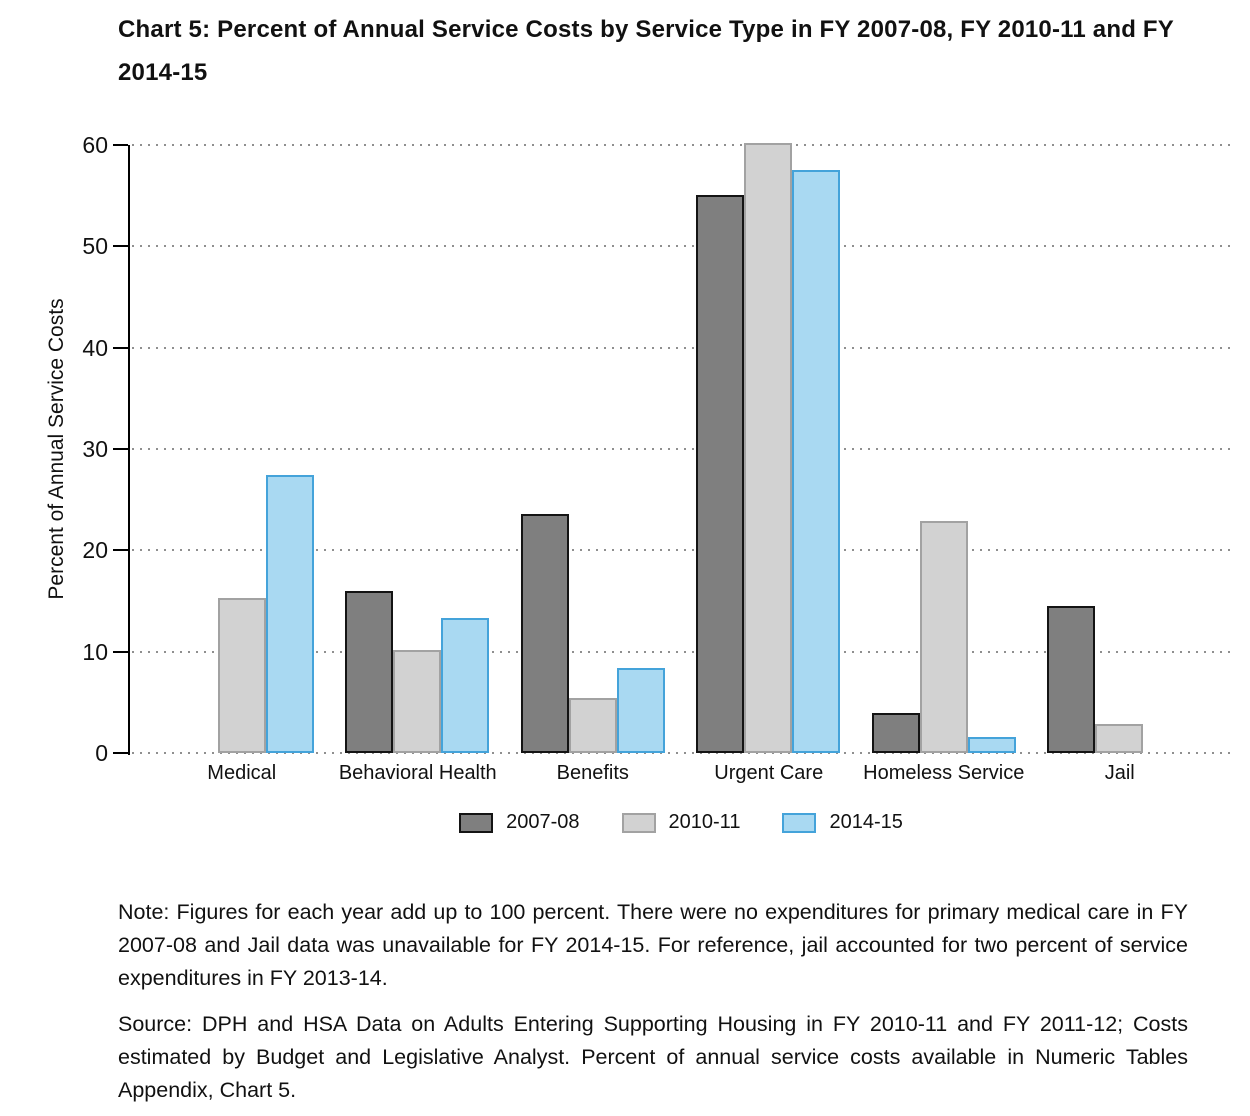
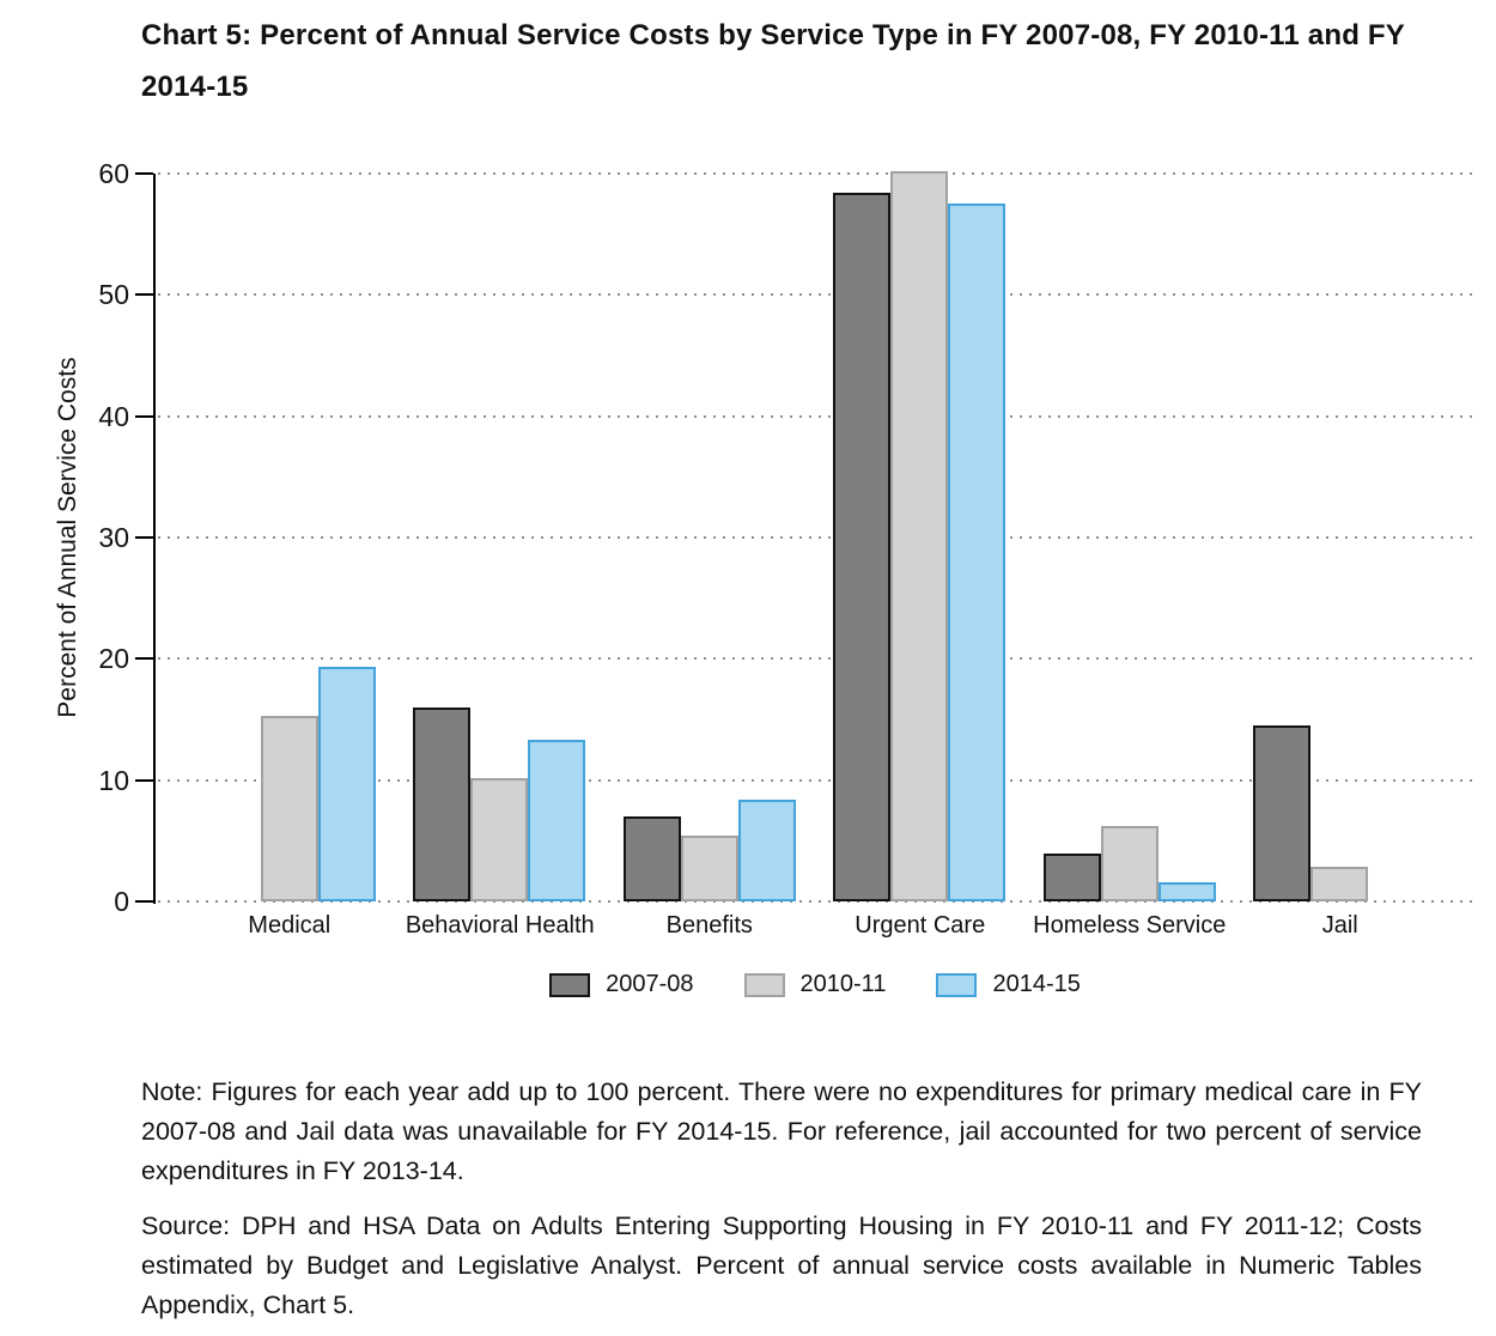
2014-15/Medical: 27.4 -> 19.3
2007-08/Benefits: 23.6 -> 7.0
2007-08/Urgent Care: 55.1 -> 58.4
2010-11/Homeless Service: 22.9 -> 6.2
